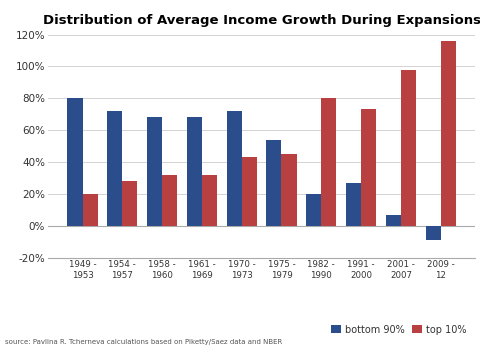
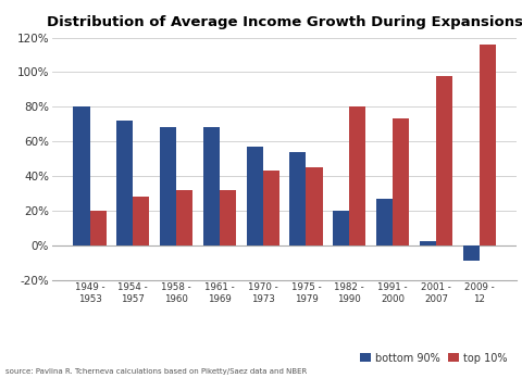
bottom 90%/1970 - 1973: 72% -> 57%
bottom 90%/2001 - 2007: 7% -> 2%
